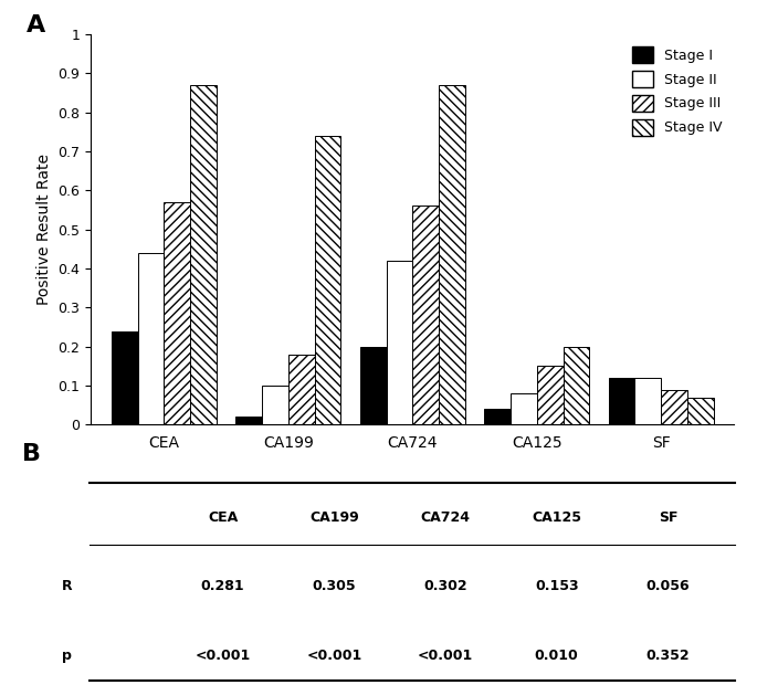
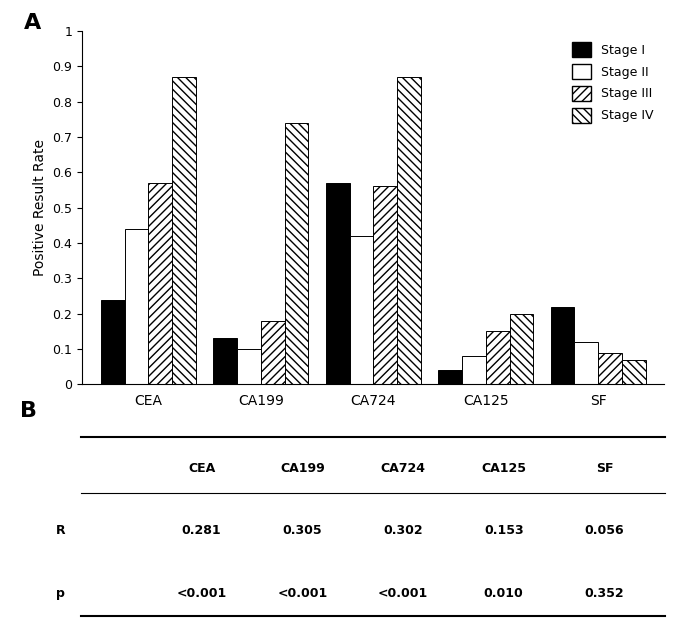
Stage I/CA199: 0.02 -> 0.13
Stage I/CA724: 0.20 -> 0.57
Stage I/SF: 0.12 -> 0.22
